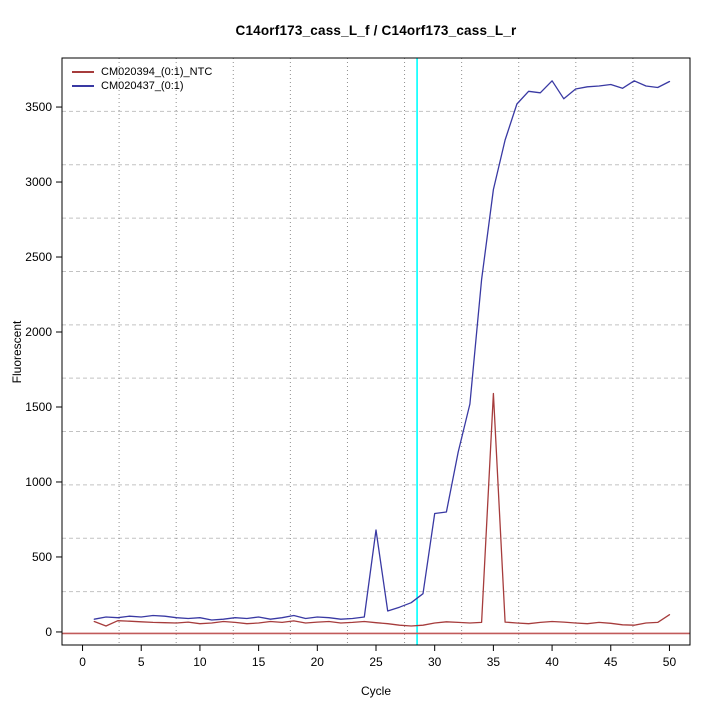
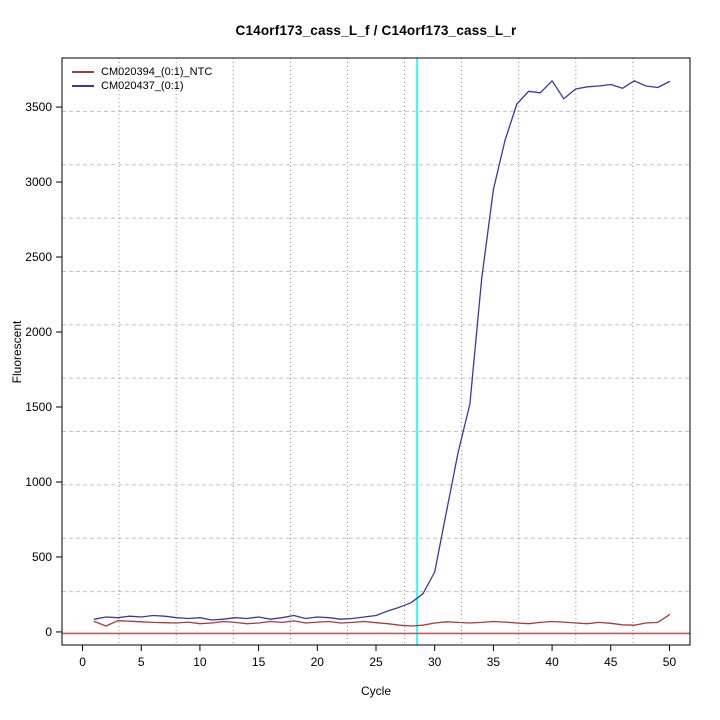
CM020437_(0:1)/25: 680 -> 110
CM020437_(0:1)/30: 790 -> 400
CM020394_(0:1)_NTC/35: 1590 -> 70
